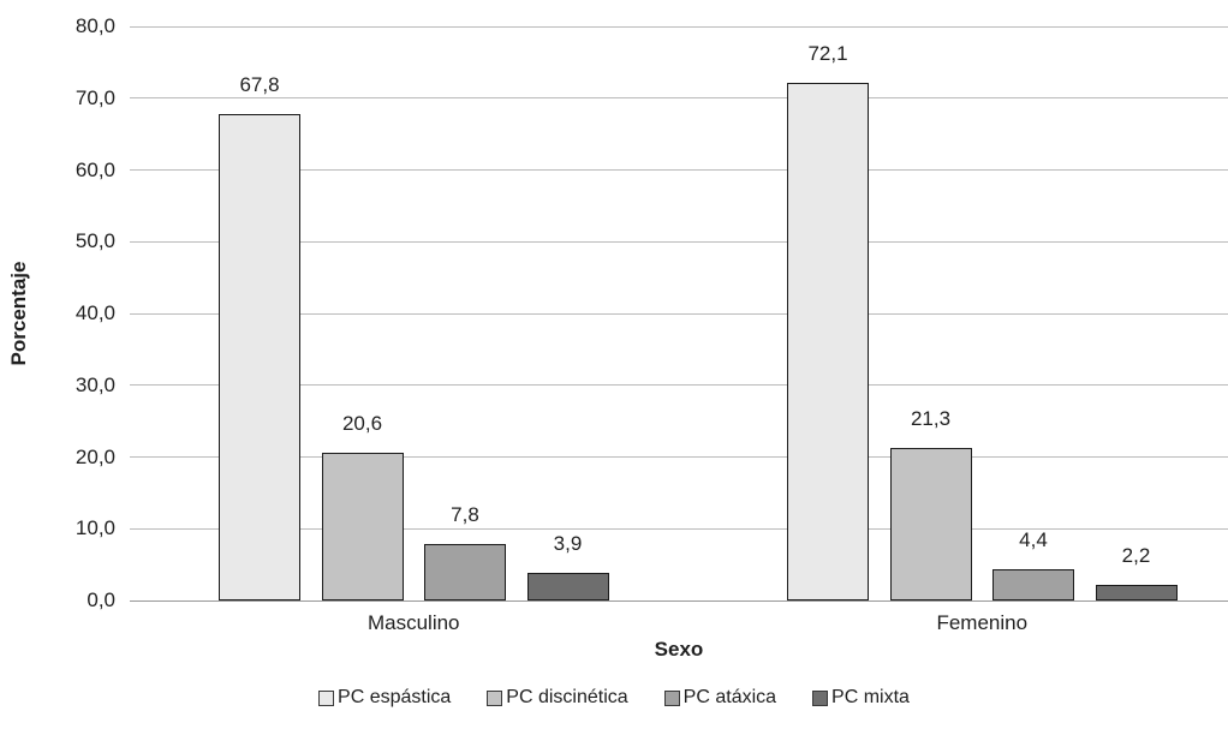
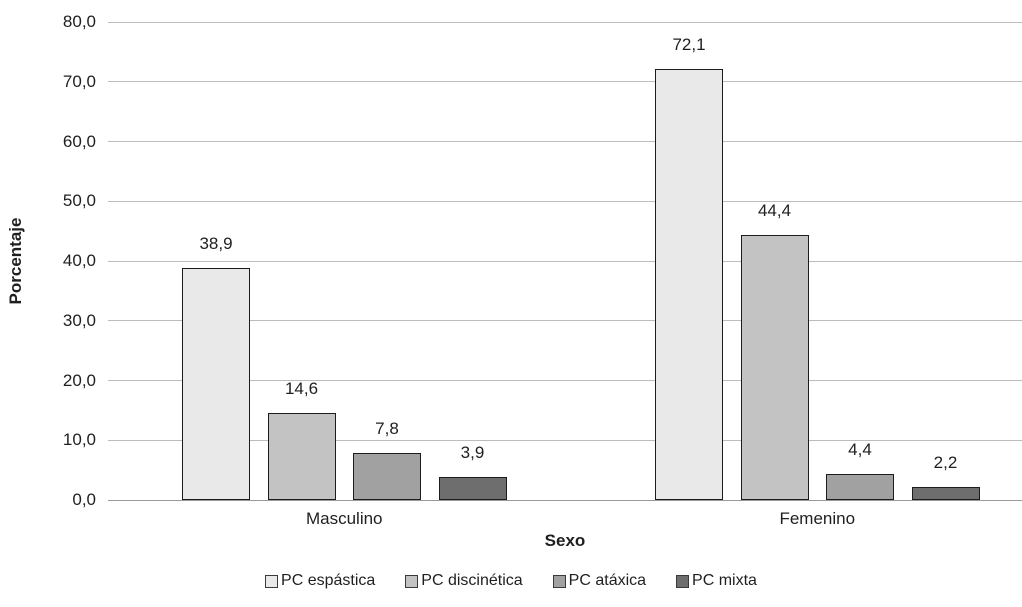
PC espástica/Masculino: 67,8 -> 38,9
PC discinética/Masculino: 20,6 -> 14,6
PC discinética/Femenino: 21,3 -> 44,4
